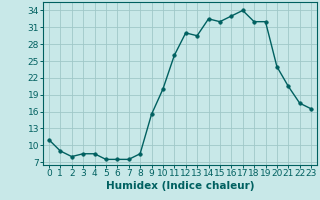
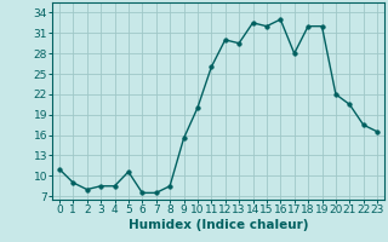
5: 7.5 -> 10.6
17: 34.0 -> 28.0
20: 24.0 -> 22.0
